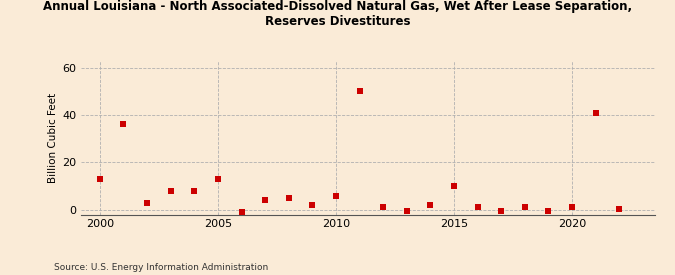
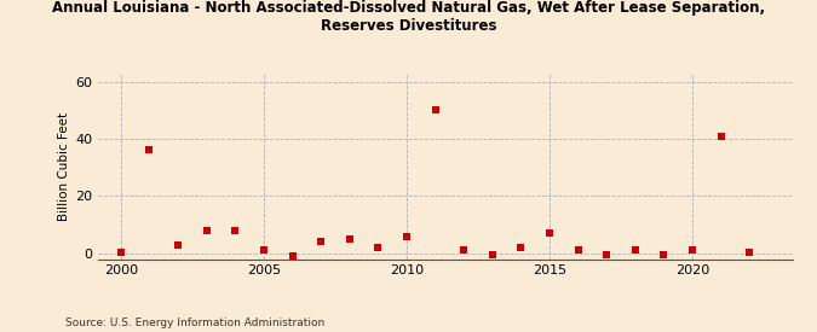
2000: 13.0 -> 0.5
2005: 13.0 -> 1.0
2015: 10.0 -> 7.0
